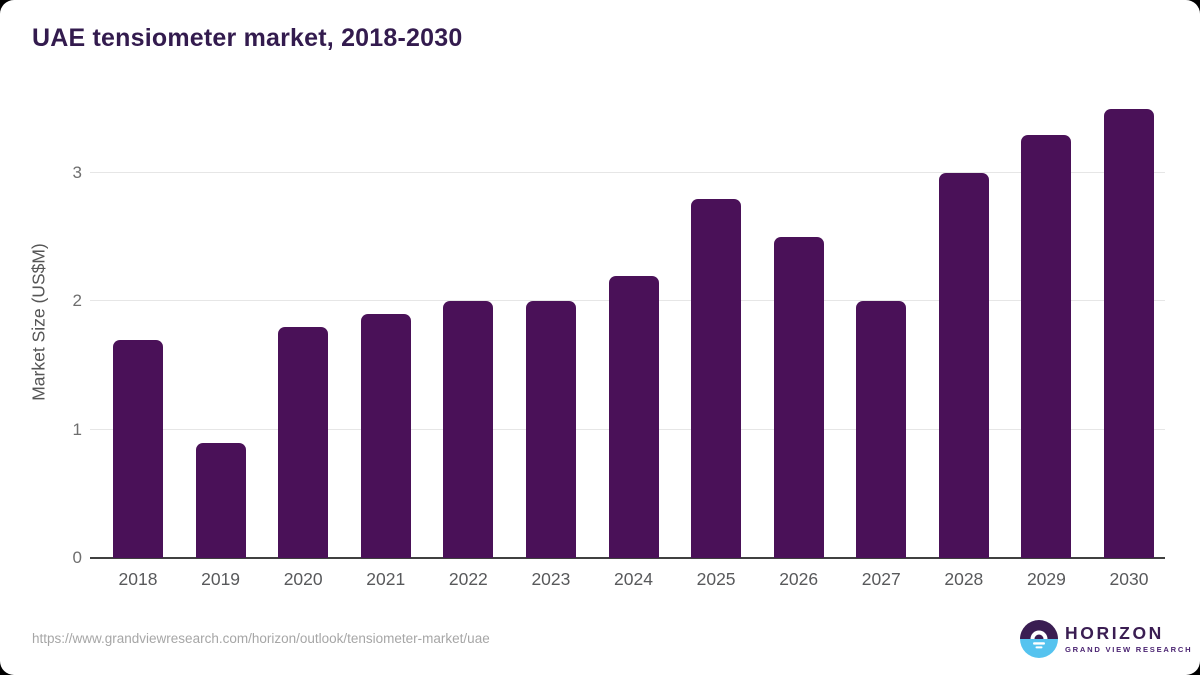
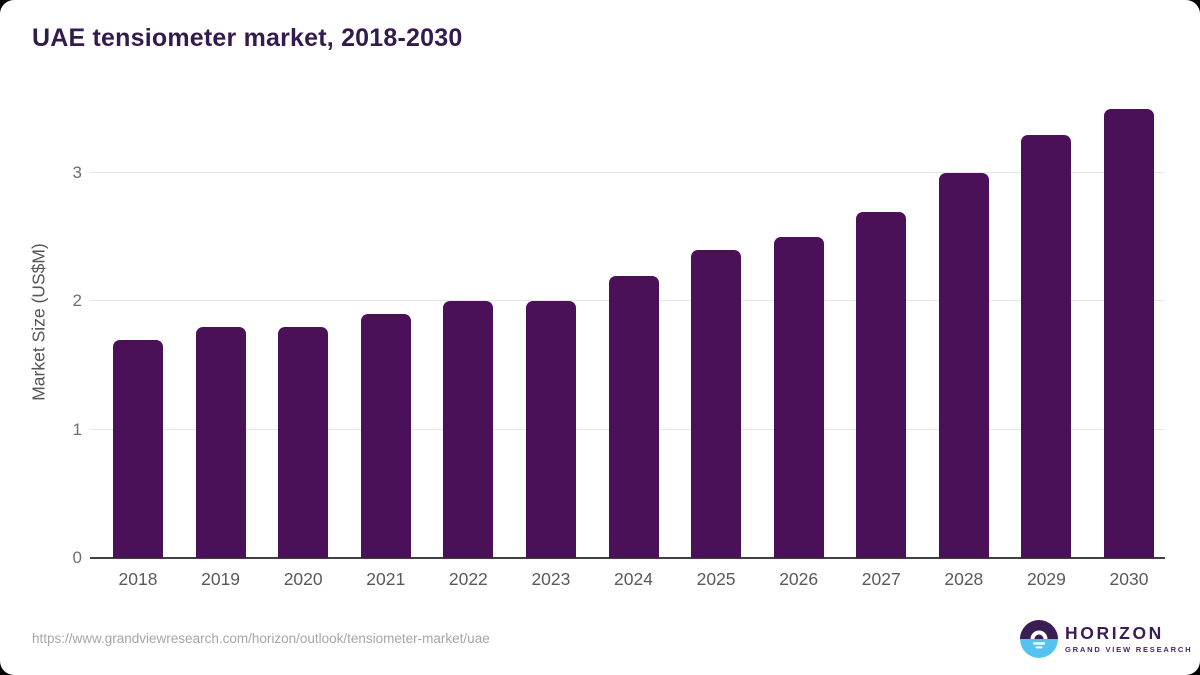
2019: 0.9 -> 1.8
2025: 2.8 -> 2.4
2027: 2.0 -> 2.7
